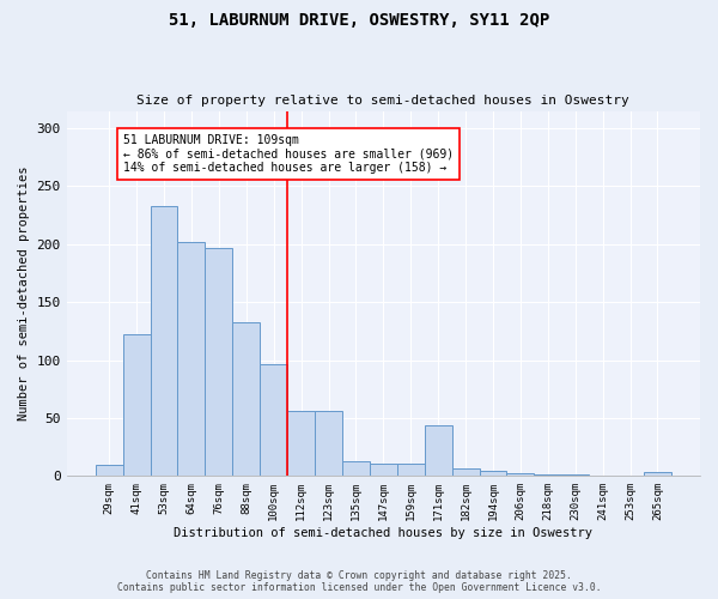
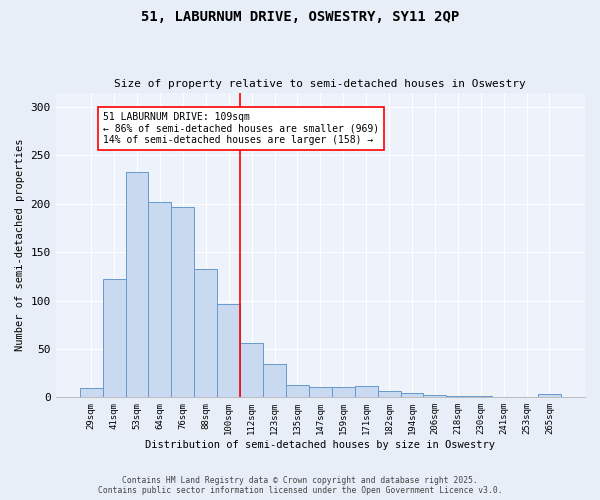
123sqm: 56 -> 34
171sqm: 44 -> 12
